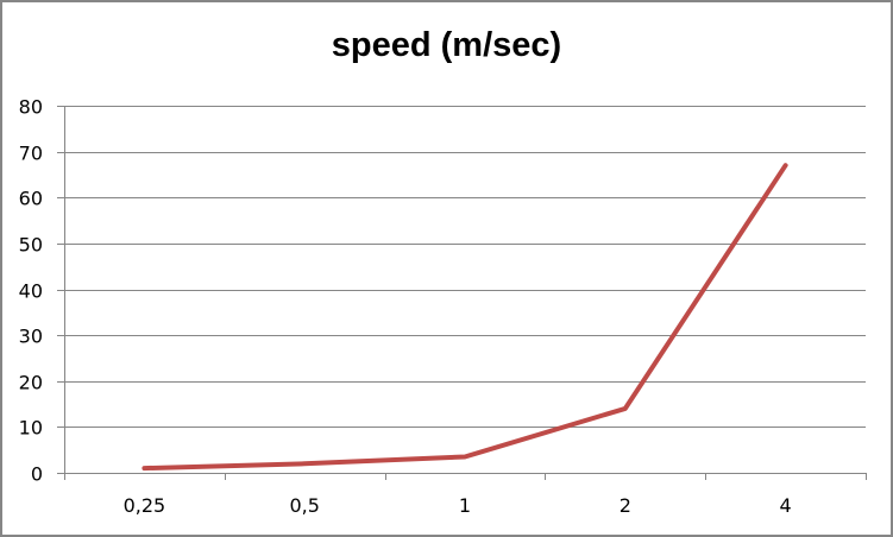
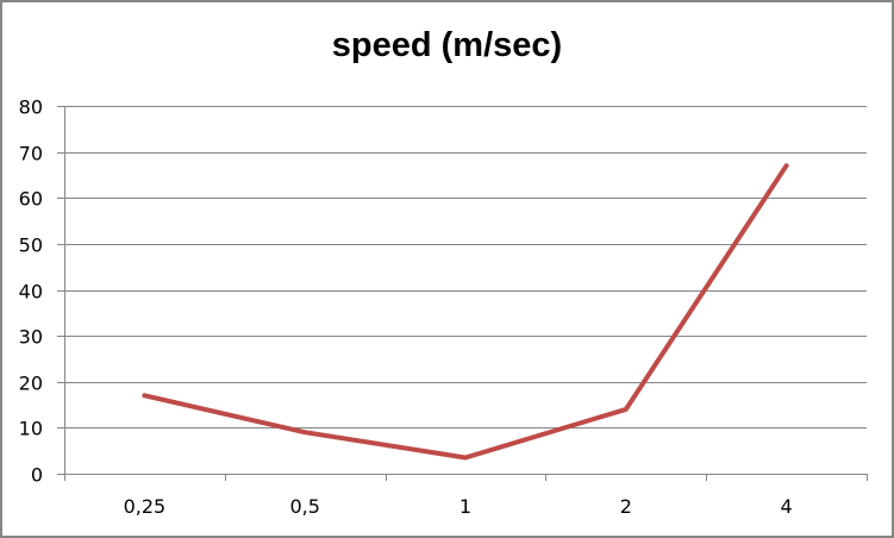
0,25: 1 -> 17
0,5: 2 -> 9
